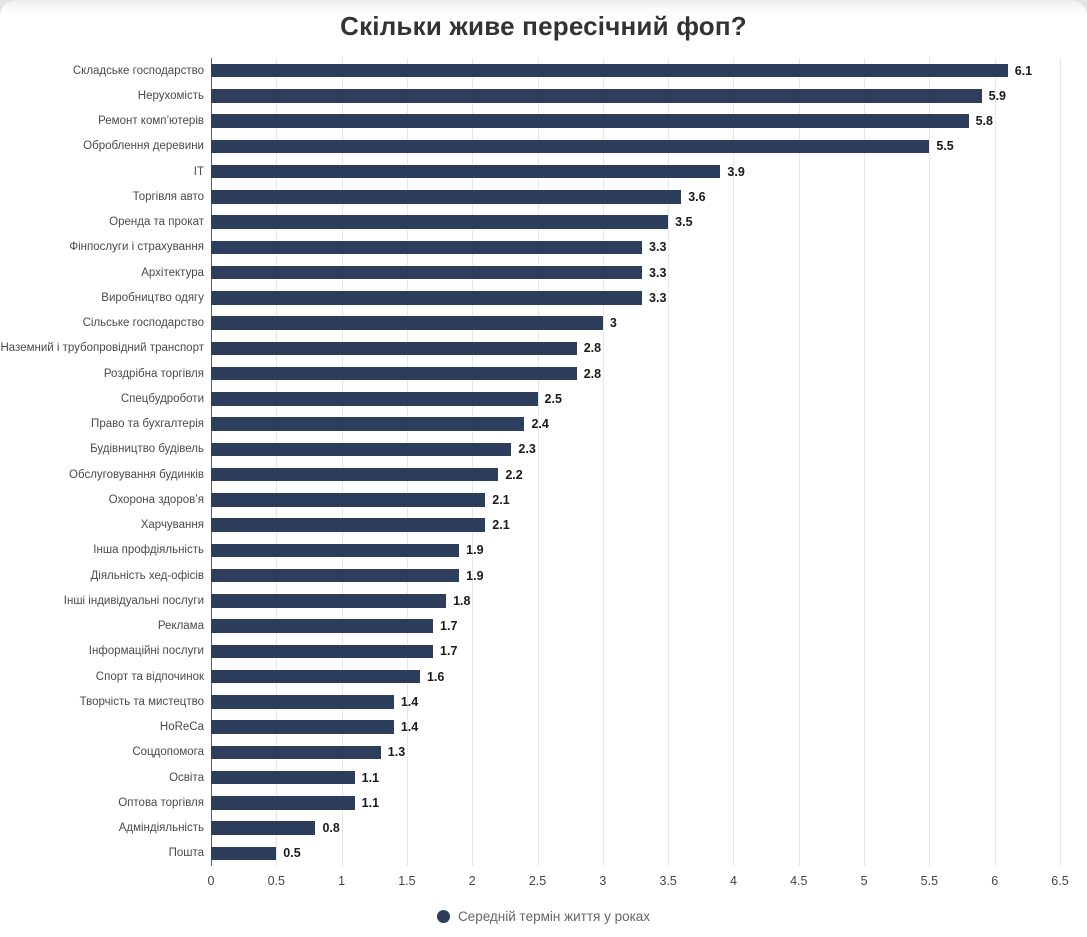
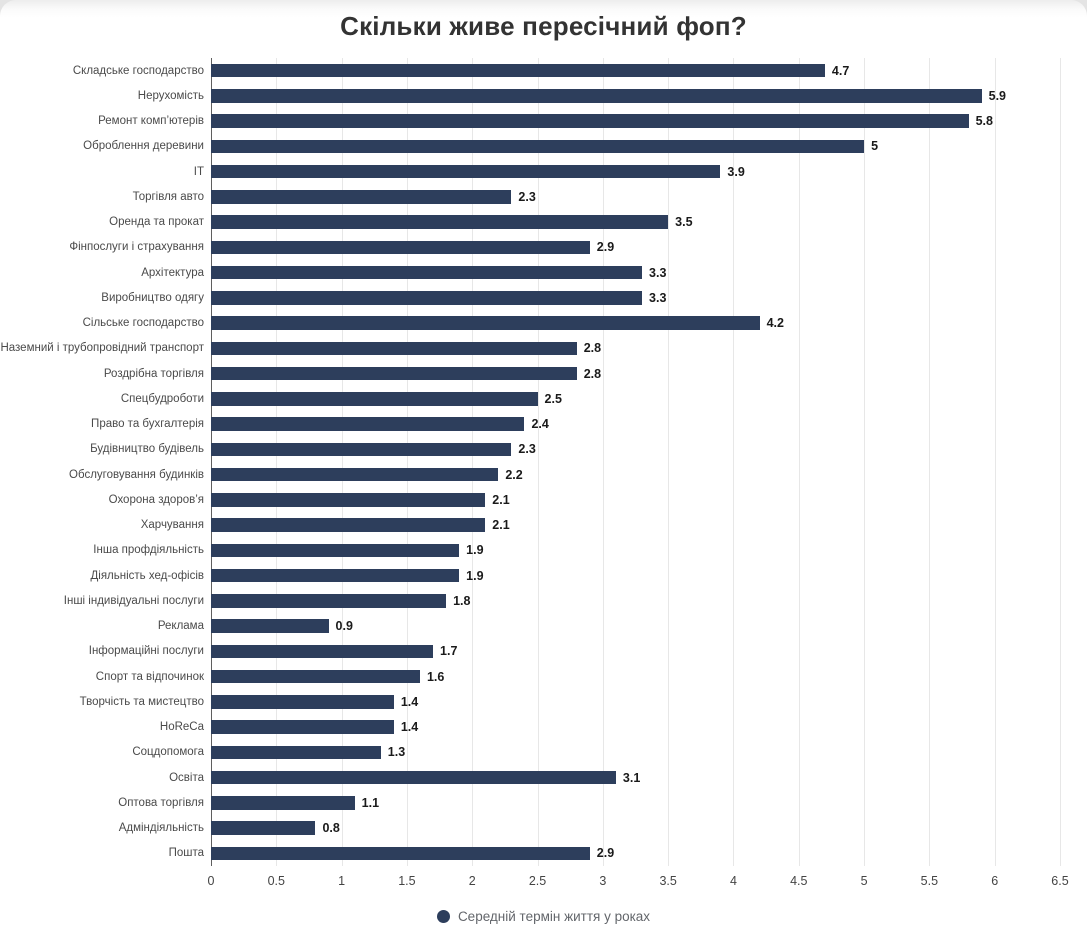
Складське господарство: 6.1 -> 4.7
Оброблення деревини: 5.5 -> 5
Торгівля авто: 3.6 -> 2.3
Фінпослуги і страхування: 3.3 -> 2.9
Сільське господарство: 3 -> 4.2
Реклама: 1.7 -> 0.9
Освіта: 1.1 -> 3.1
Пошта: 0.5 -> 2.9
